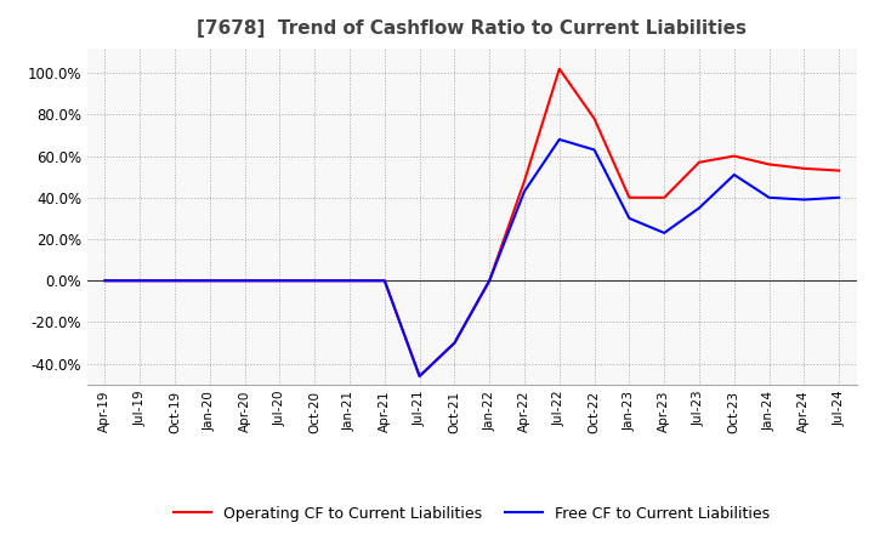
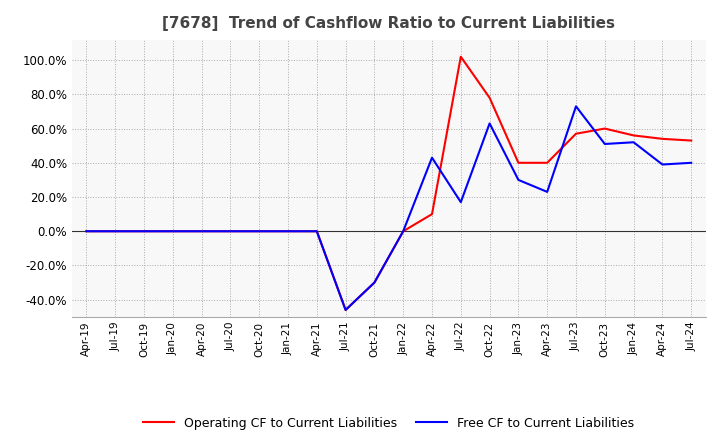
Operating CF to Current Liabilities/Apr-22: 48% -> 10%
Free CF to Current Liabilities/Jul-22: 68% -> 17%
Free CF to Current Liabilities/Jul-23: 35% -> 73%
Free CF to Current Liabilities/Jan-24: 40% -> 52%
